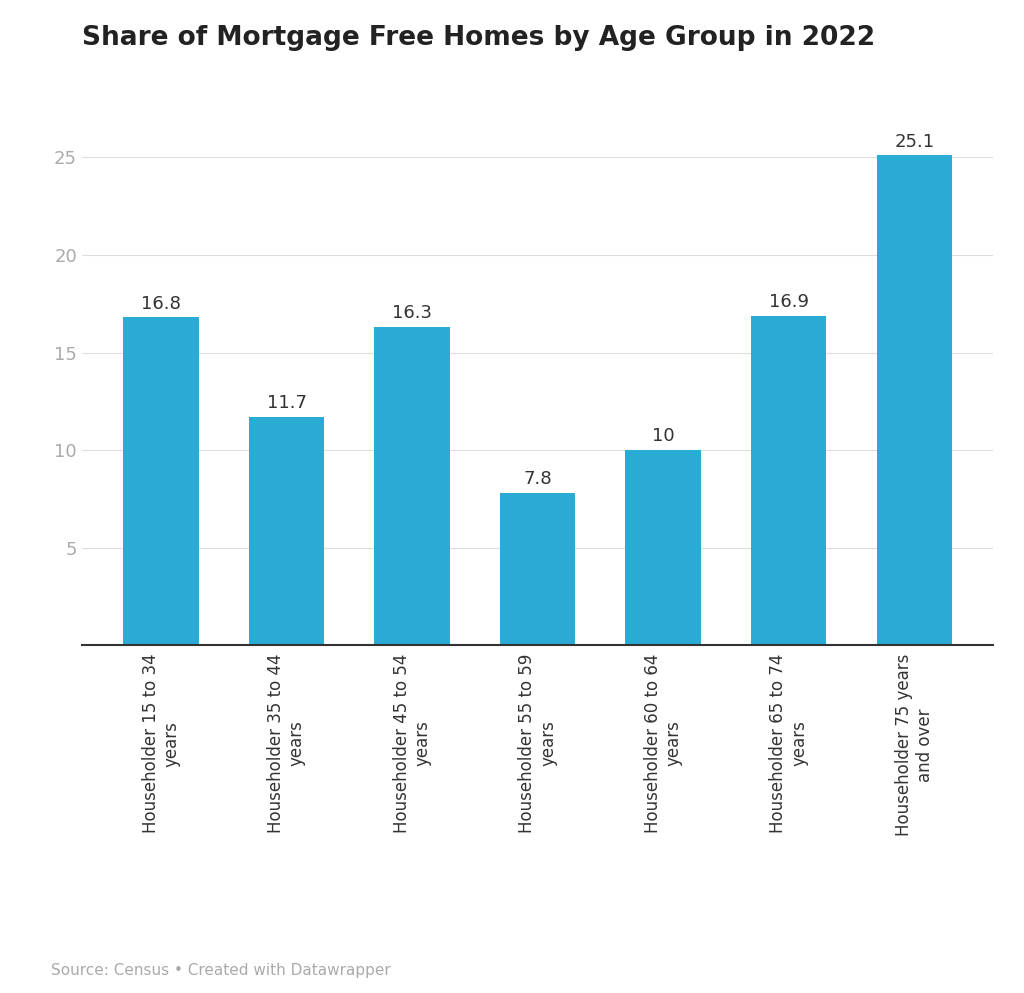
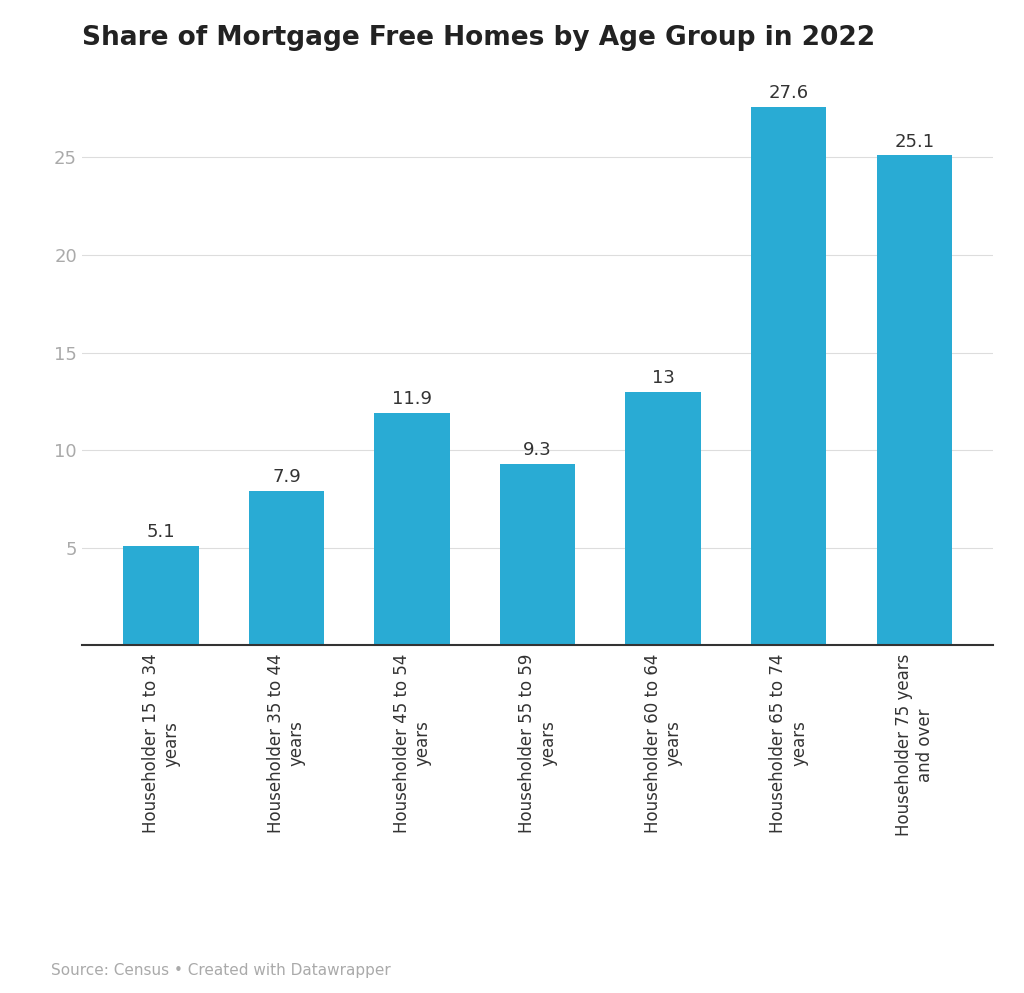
Householder 15 to 34 years: 16.8 -> 5.1
Householder 35 to 44 years: 11.7 -> 7.9
Householder 45 to 54 years: 16.3 -> 11.9
Householder 55 to 59 years: 7.8 -> 9.3
Householder 60 to 64 years: 10 -> 13
Householder 65 to 74 years: 16.9 -> 27.6
